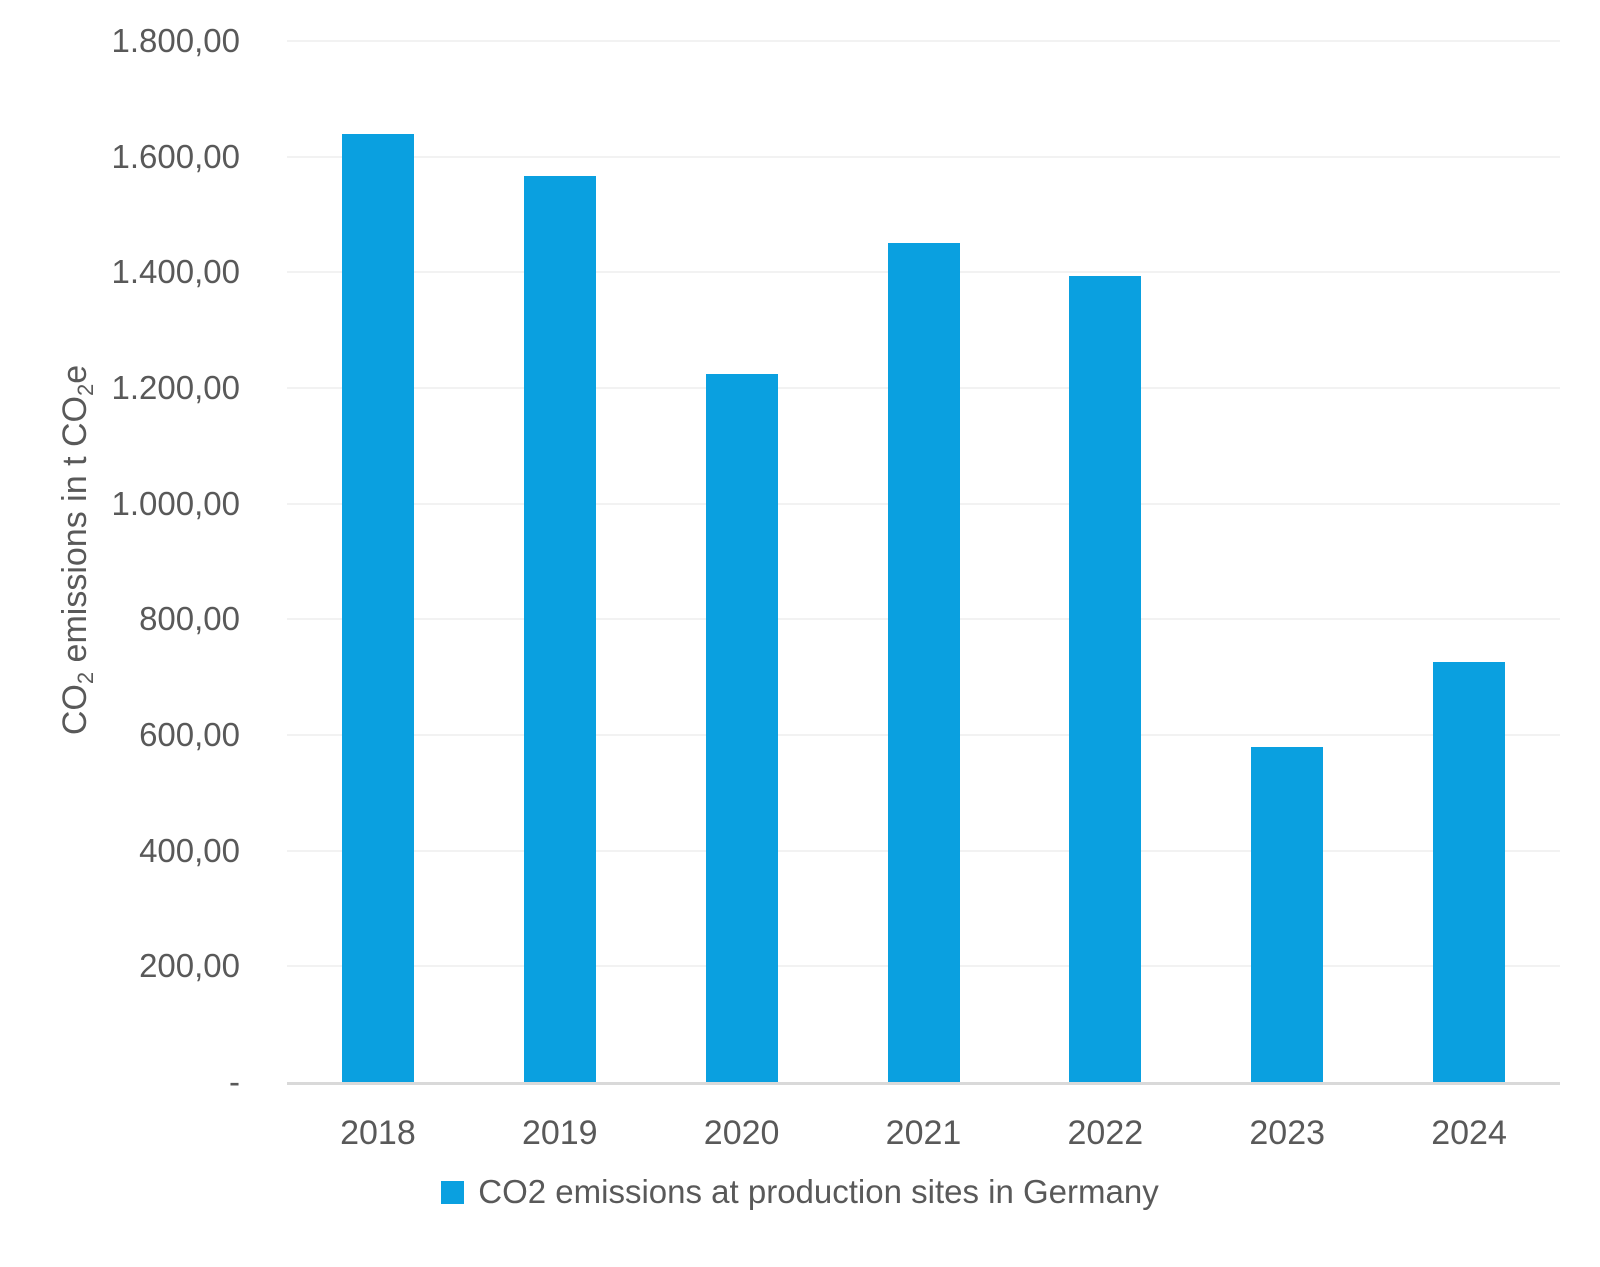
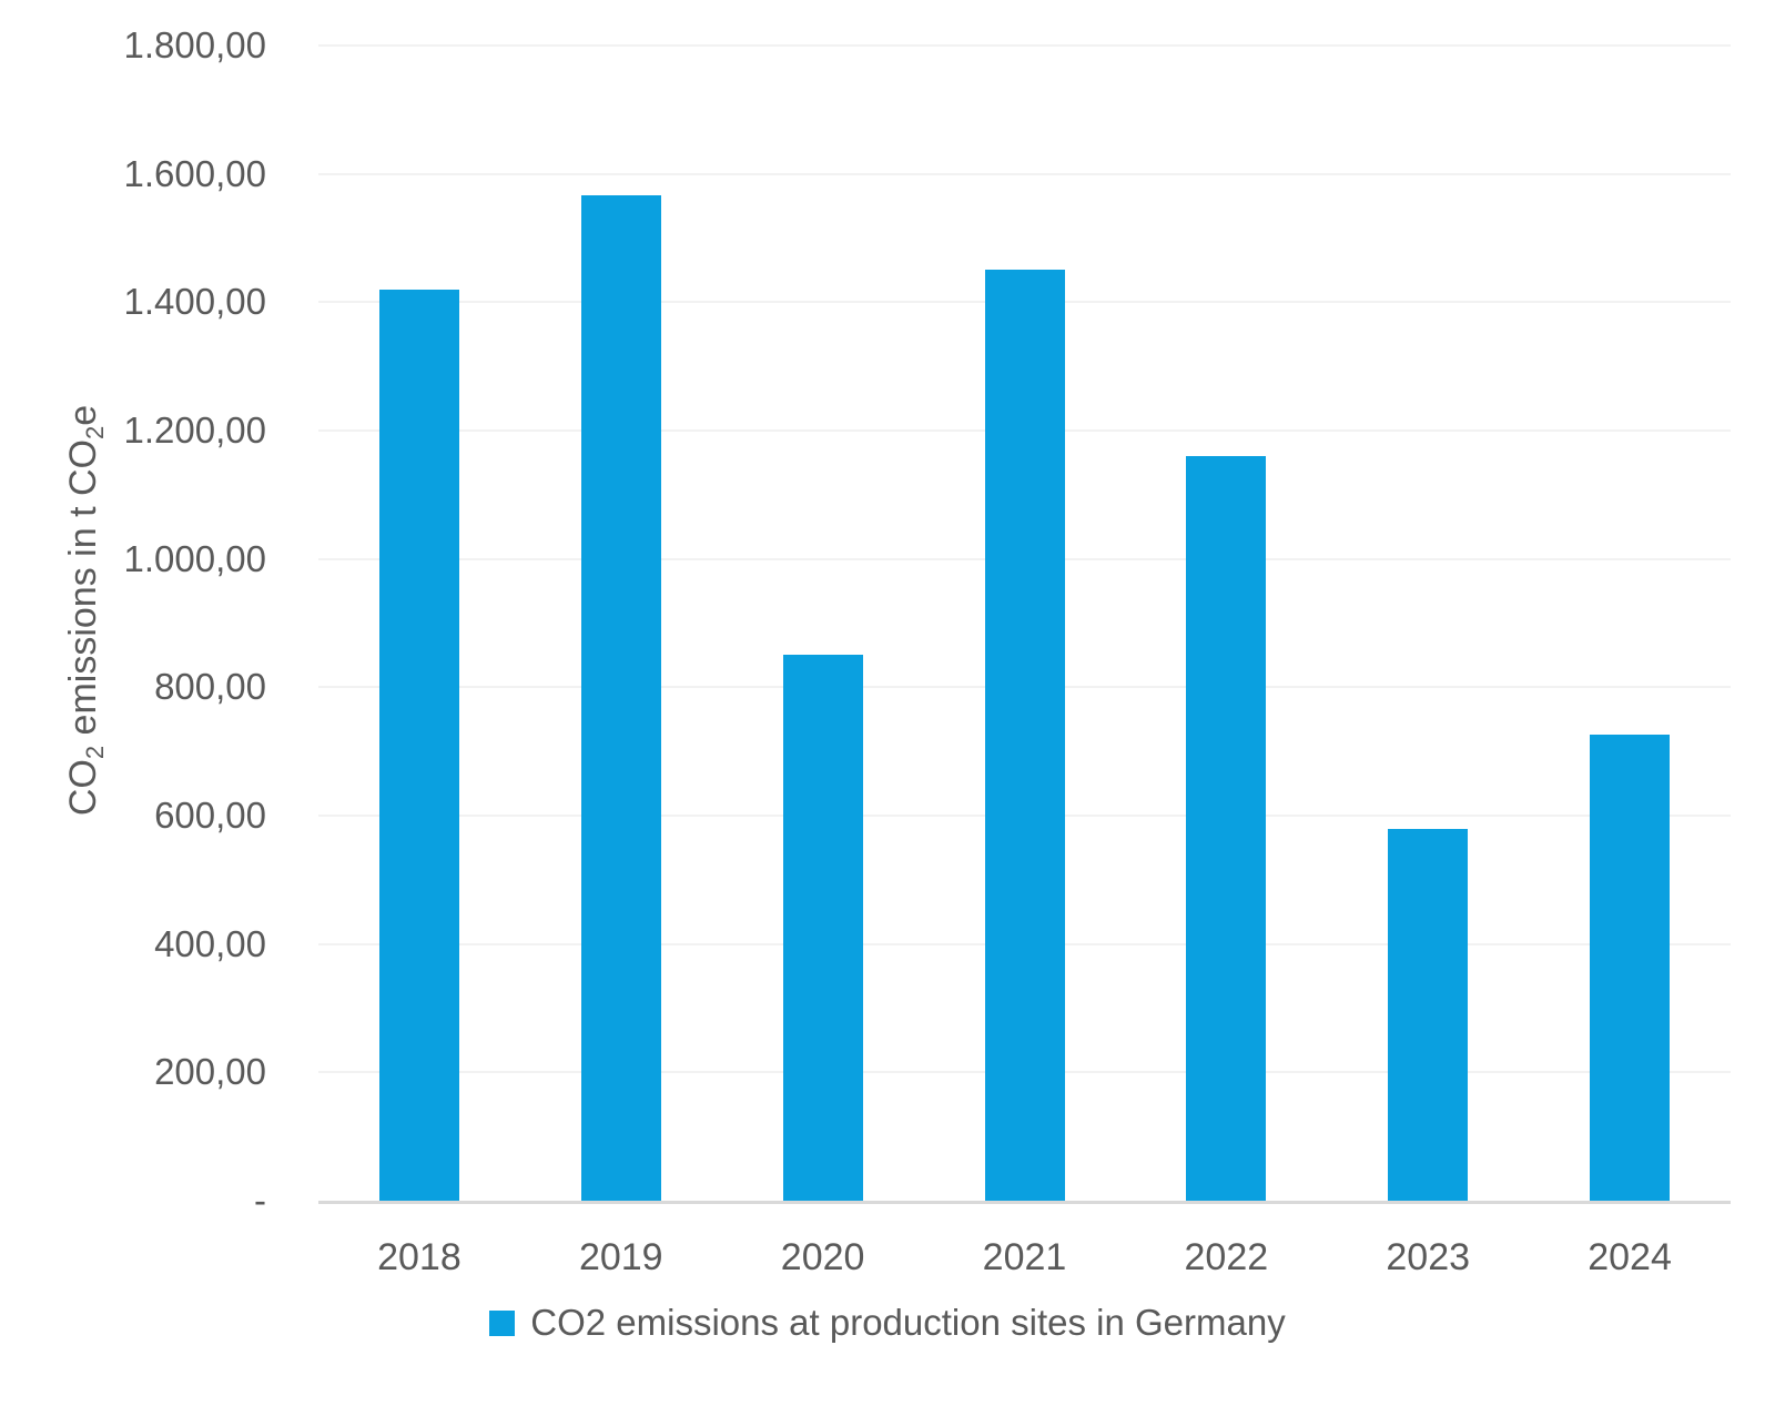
2018: 1640 -> 1420
2020: 1220 -> 850
2022: 1390 -> 1160
